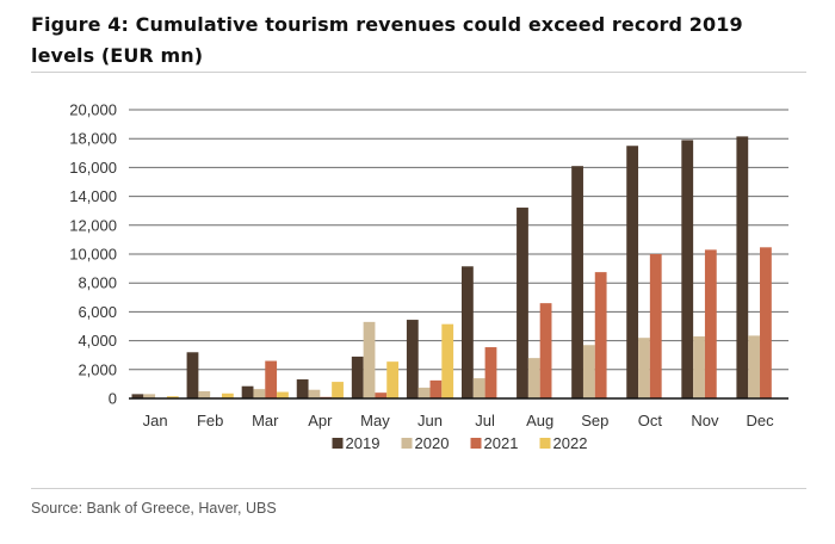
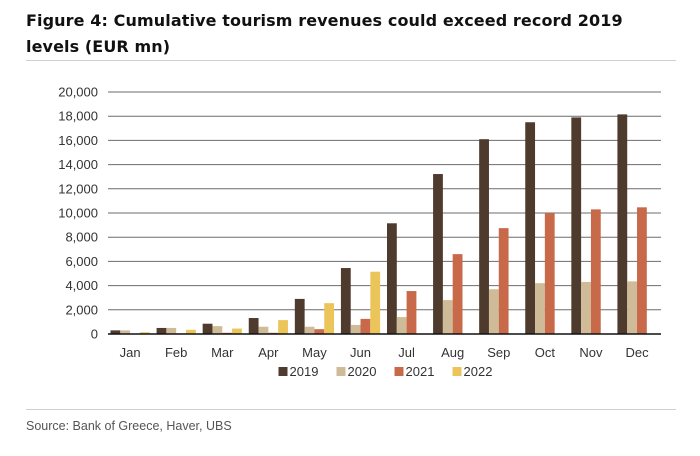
2019/Feb: 3200 -> 500
2021/Mar: 2600 -> 100
2020/May: 5300 -> 600
